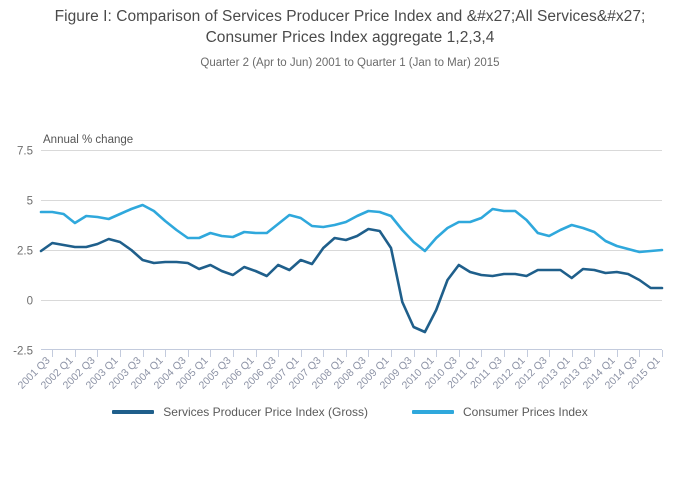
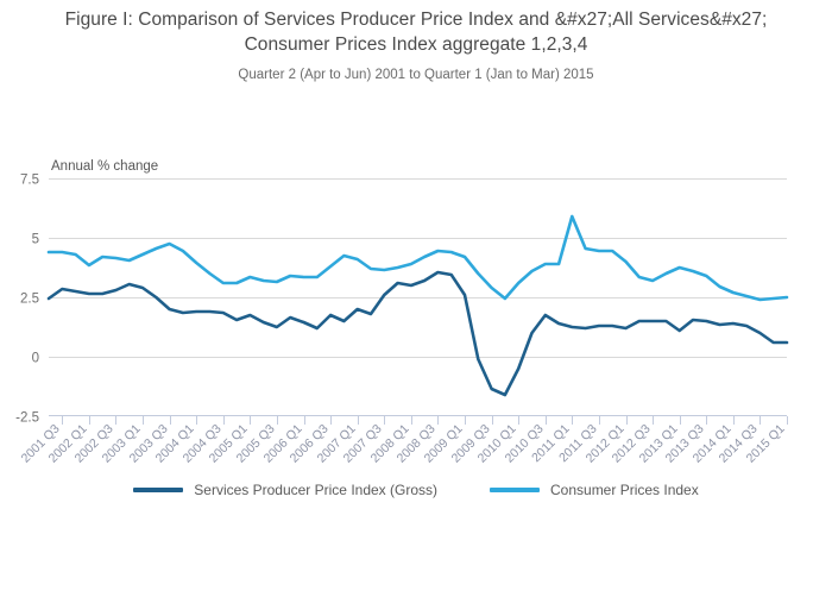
Consumer Prices Index/2011 Q1: 4.1 -> 5.9
